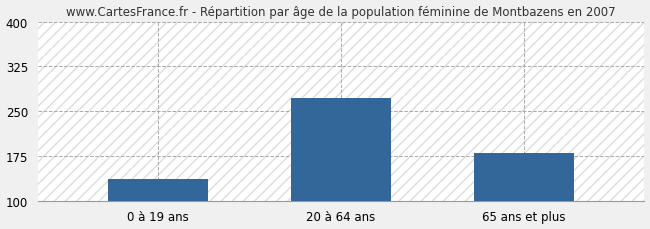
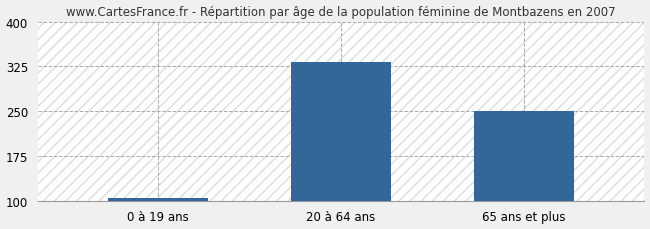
0 à 19 ans: 136 -> 105
20 à 64 ans: 272 -> 332
65 ans et plus: 180 -> 250
